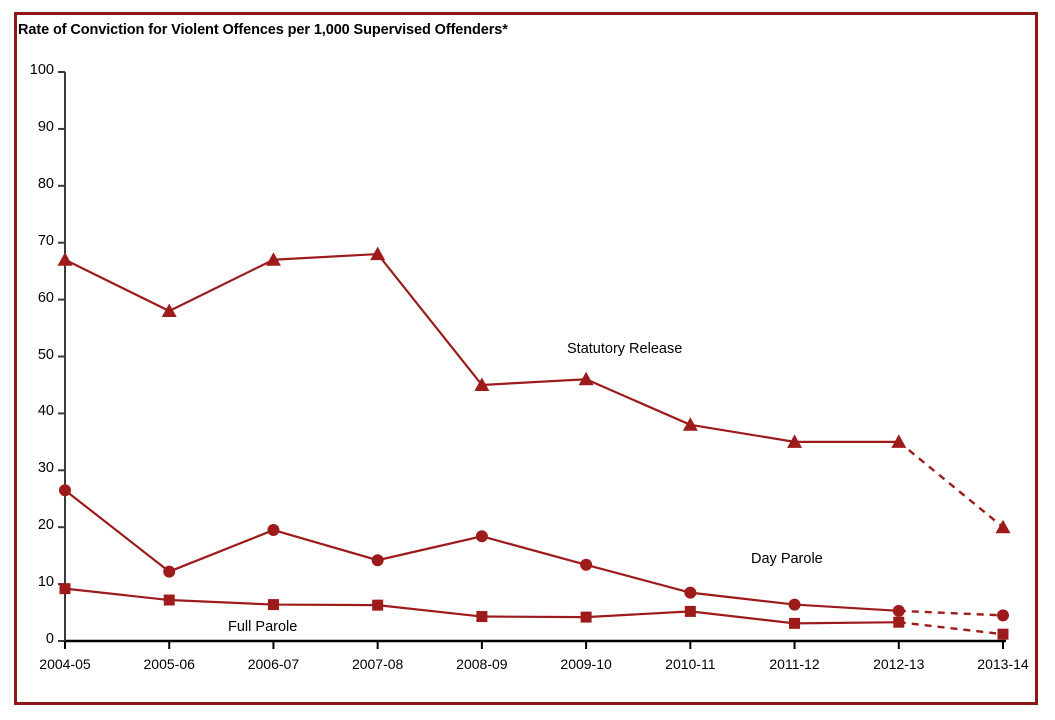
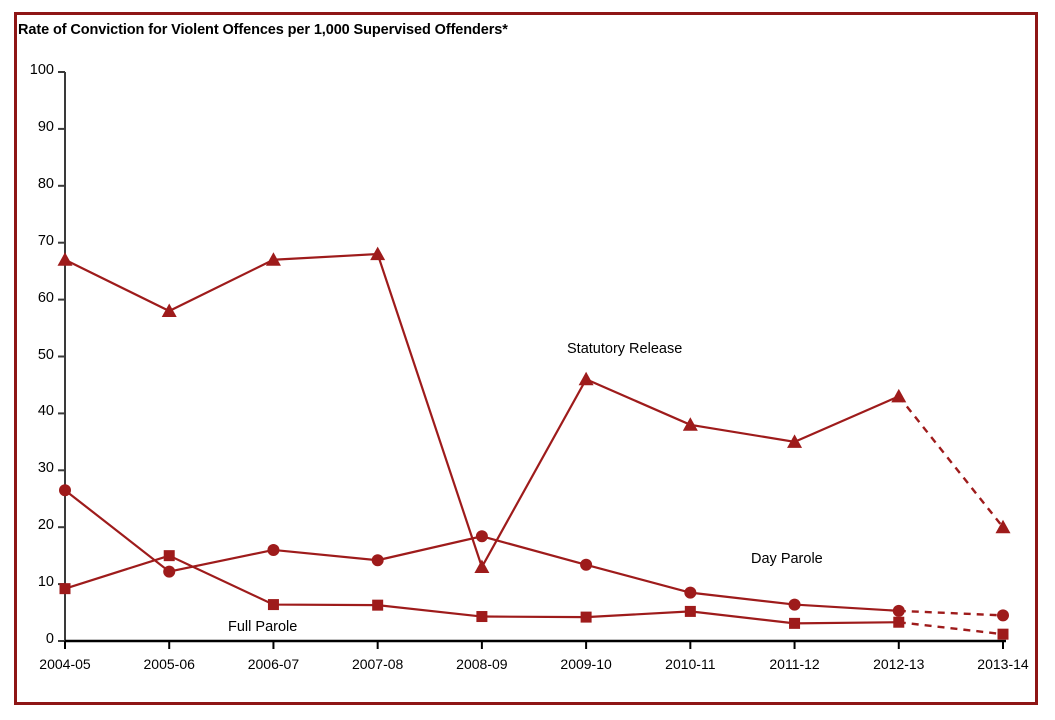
Full Parole/2005-06: 7 -> 15
Day Parole/2006-07: 20 -> 16
Statutory Release/2008-09: 45 -> 13
Statutory Release/2012-13: 35 -> 43
